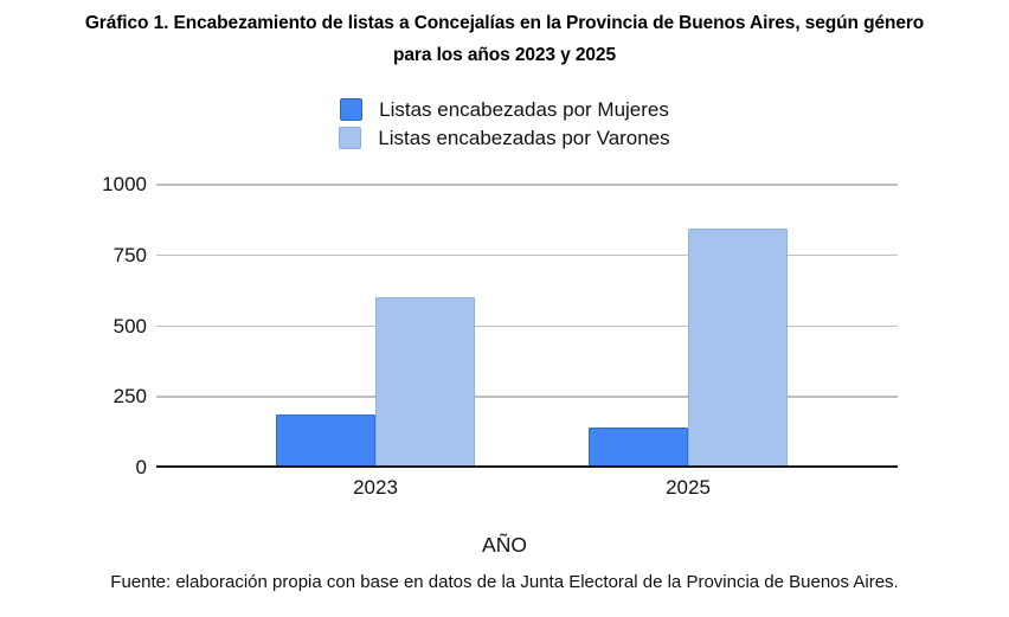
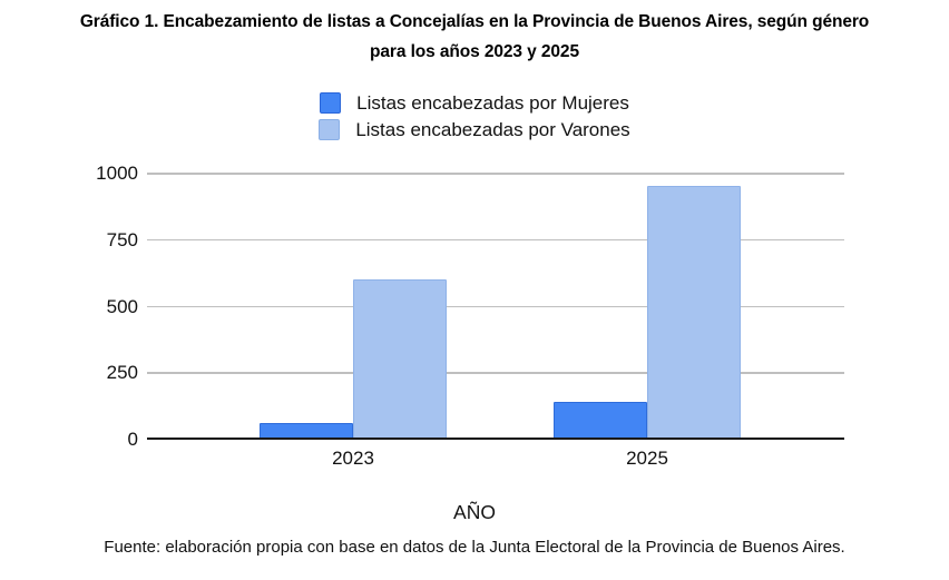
Listas encabezadas por Mujeres/2023: 180 -> 60
Listas encabezadas por Varones/2025: 840 -> 950
